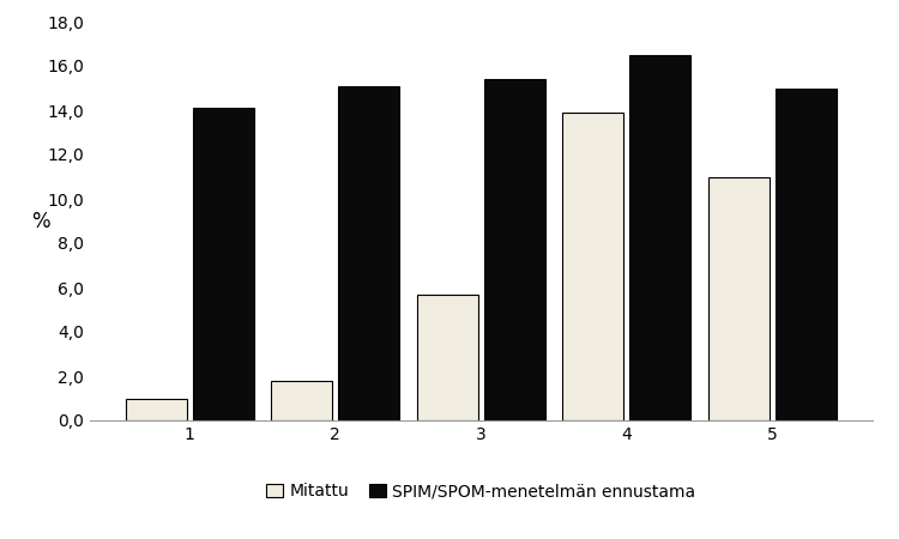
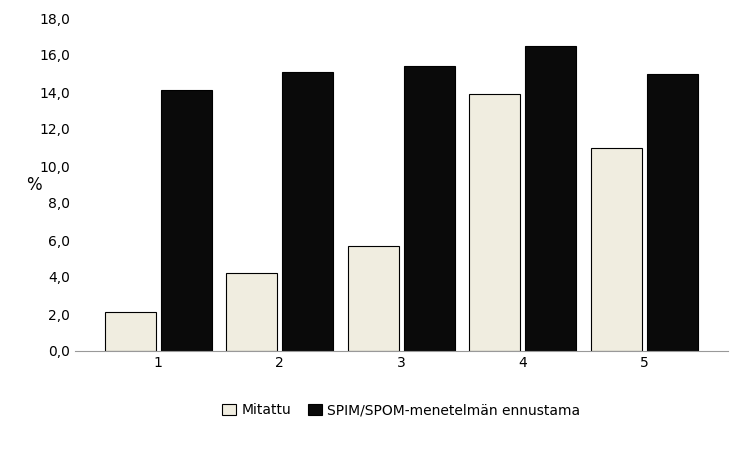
Mitattu/1: 1,0 -> 2,1
Mitattu/2: 1,8 -> 4,2
